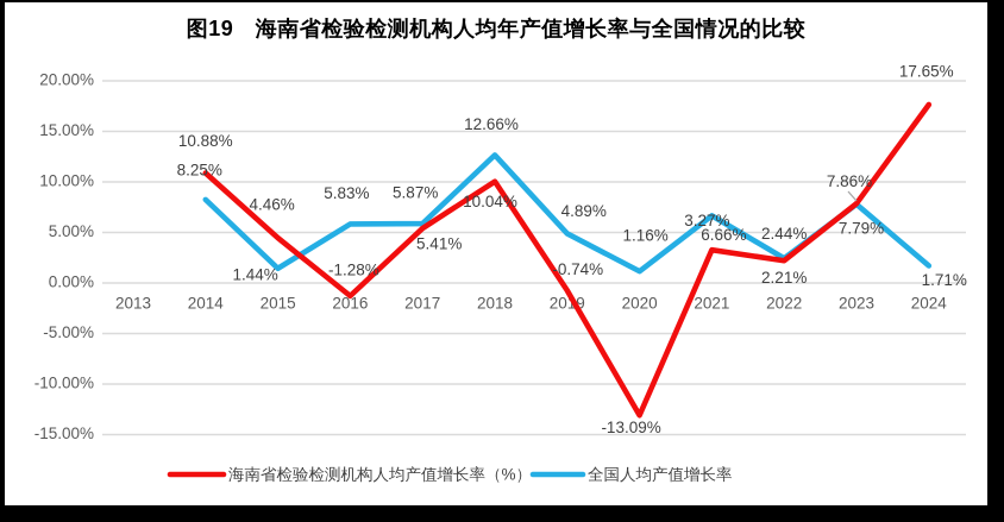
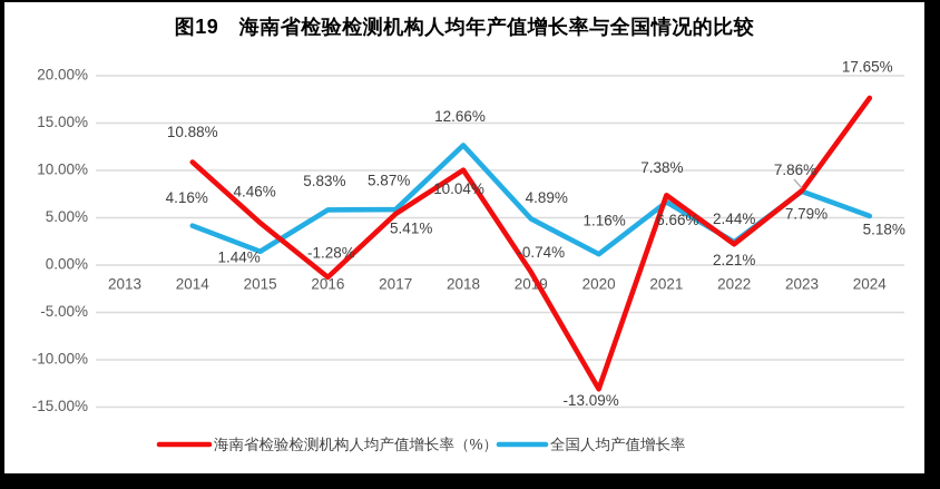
全国人均产值增长率/2014: 8.25% -> 4.16%
海南省检验检测机构人均产值增长率（%）/2021: 3.27% -> 7.38%
全国人均产值增长率/2024: 1.71% -> 5.18%
